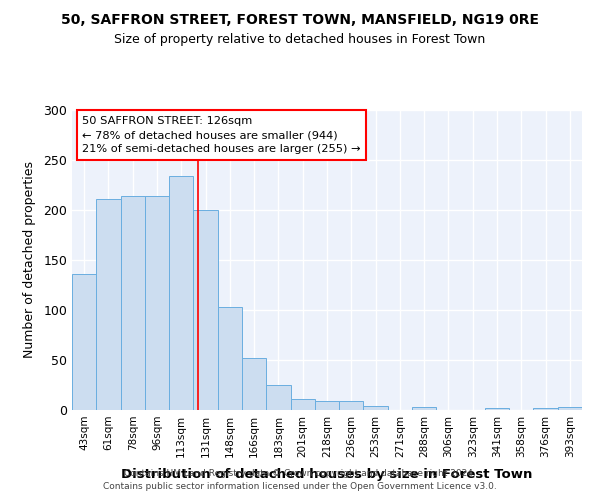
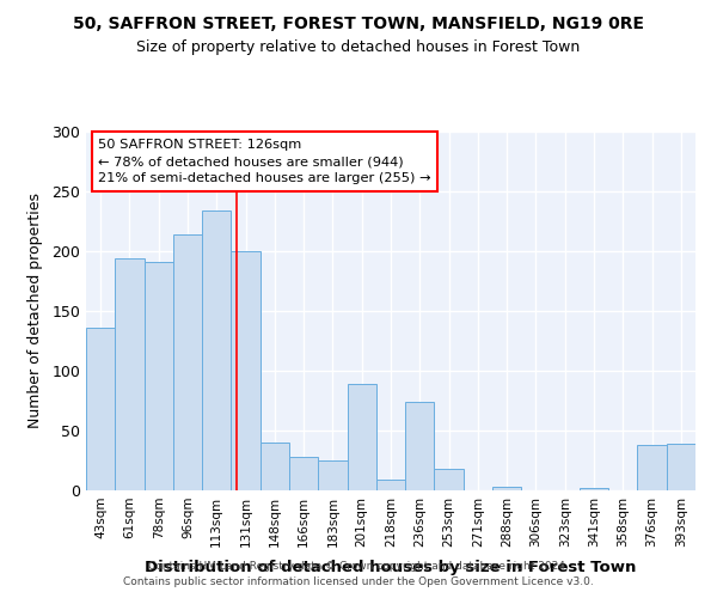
61sqm: 211 -> 194
78sqm: 214 -> 191
148sqm: 103 -> 40
166sqm: 52 -> 28
201sqm: 11 -> 89
236sqm: 9 -> 74
253sqm: 4 -> 18
376sqm: 2 -> 38
393sqm: 3 -> 39
